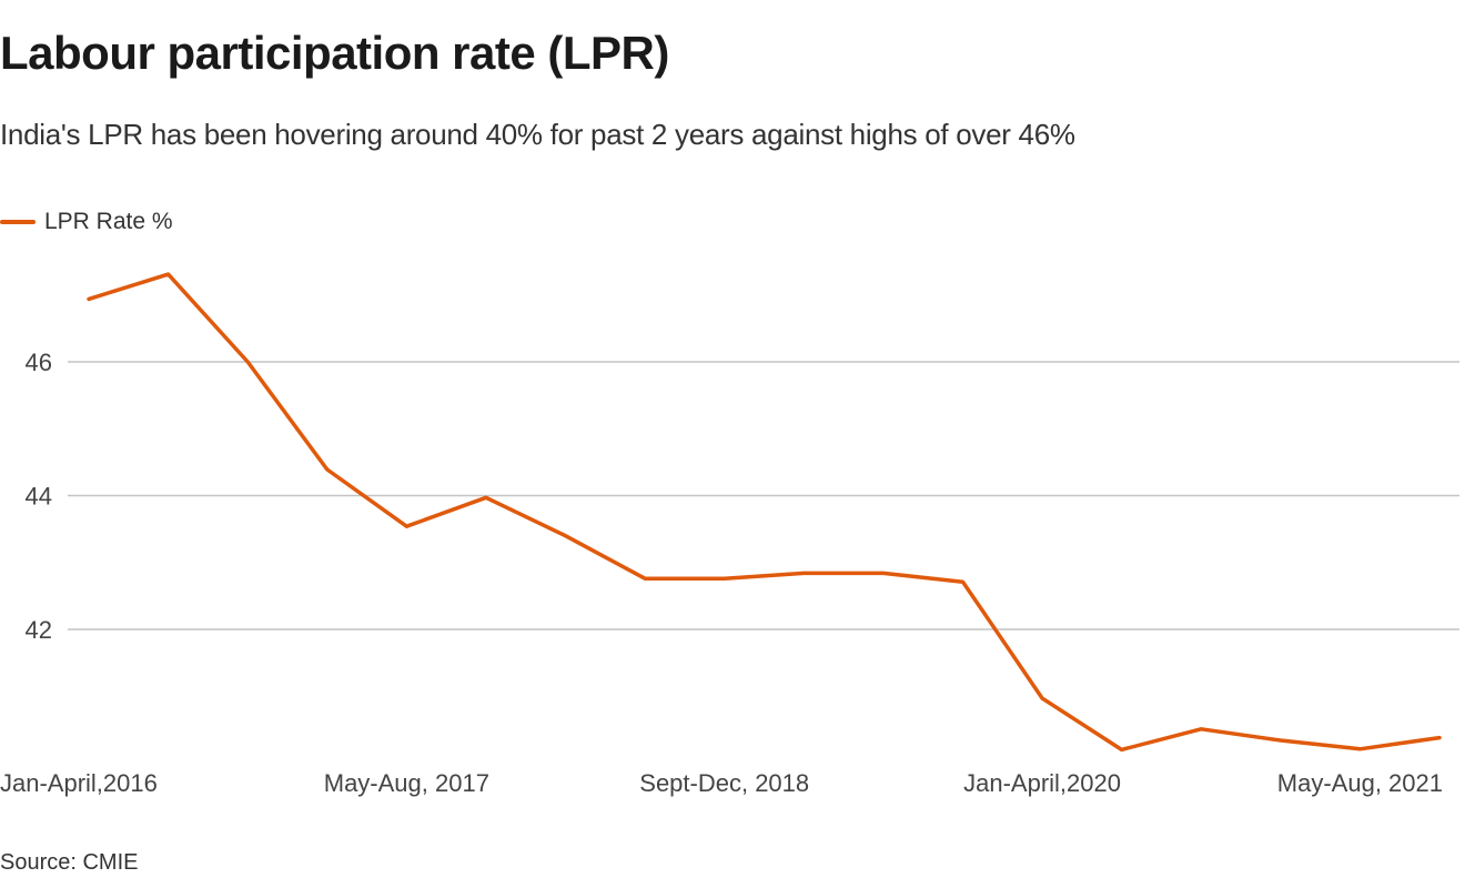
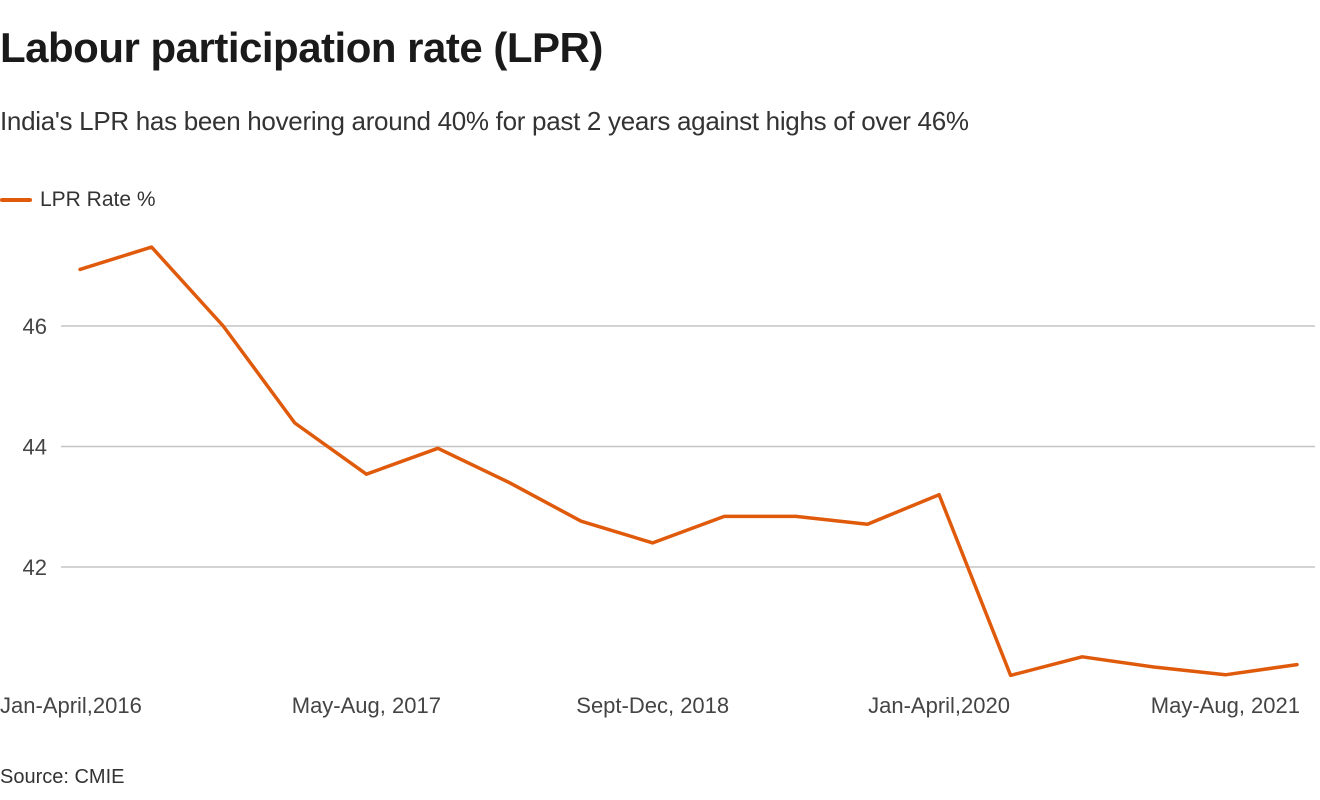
Sept-Dec, 2018: 42.8 -> 42.4
Jan-April,2020: 41.0 -> 43.2
